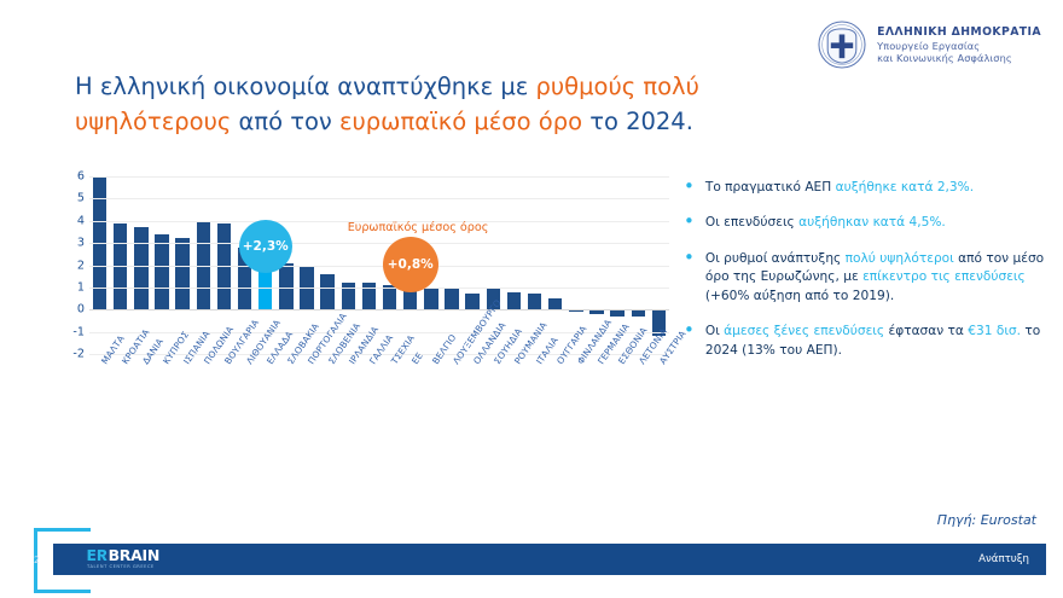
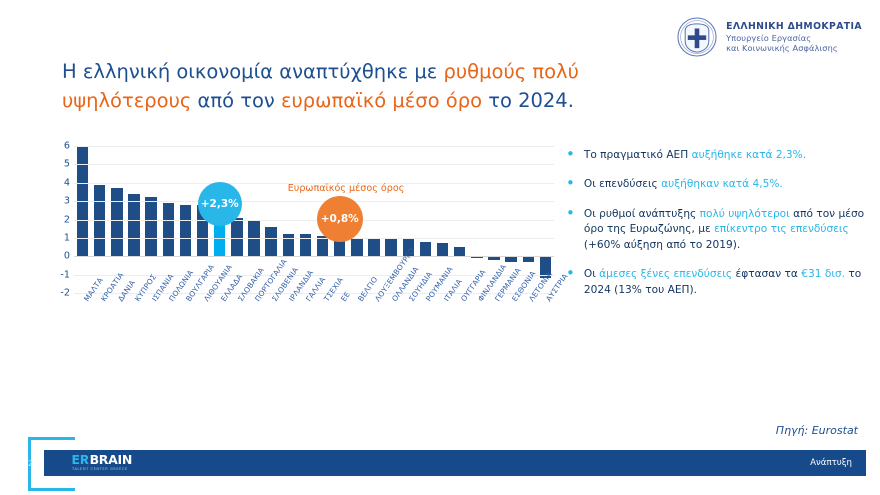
ΠΟΛΩΝΙΑ: 4.0 -> 2.9
ΒΟΥΛΓΑΡΙΑ: 3.9 -> 2.8
ΟΛΛΑΝΔΙΑ: 0.7 -> 1.0
